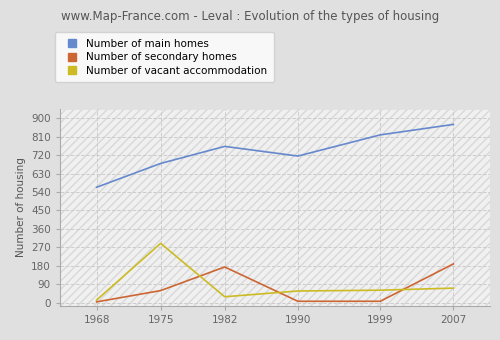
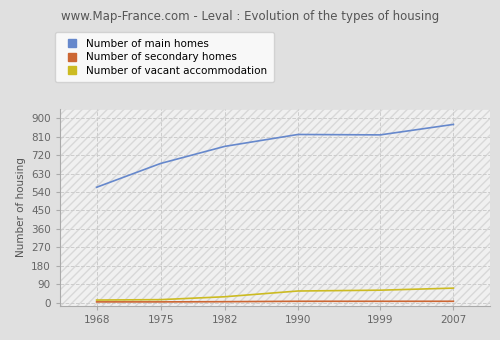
Number of secondary homes/1975: 60 -> 5
Number of vacant accommodation/1975: 290 -> 16
Number of secondary homes/1982: 175 -> 6
Number of main homes/1990: 715 -> 820
Number of secondary homes/2007: 190 -> 8
